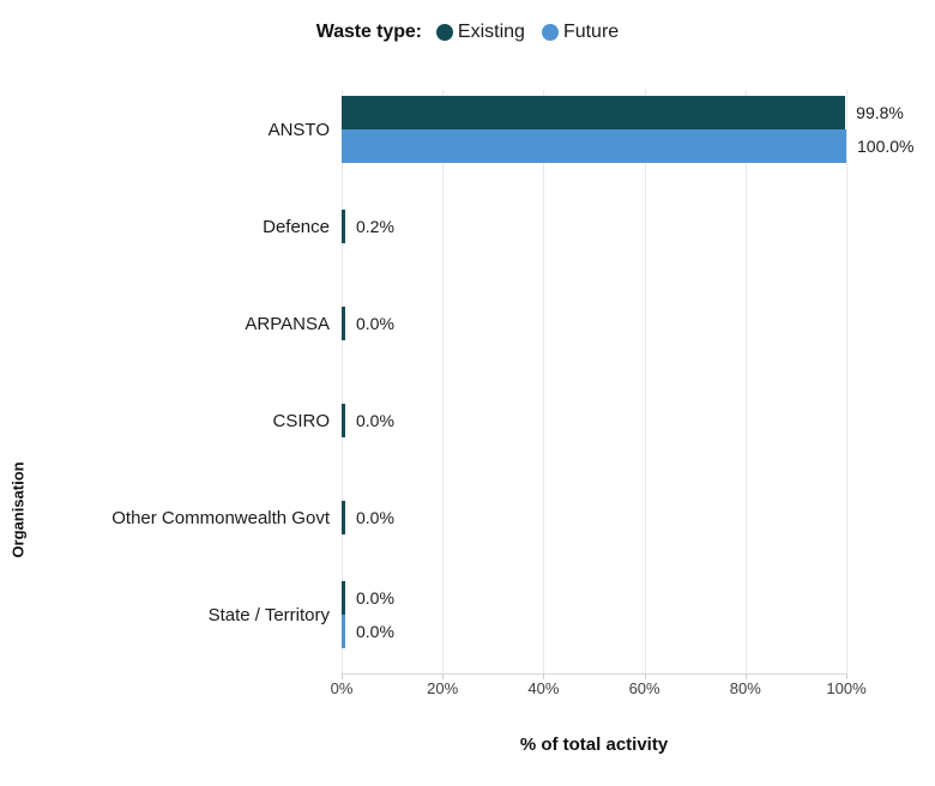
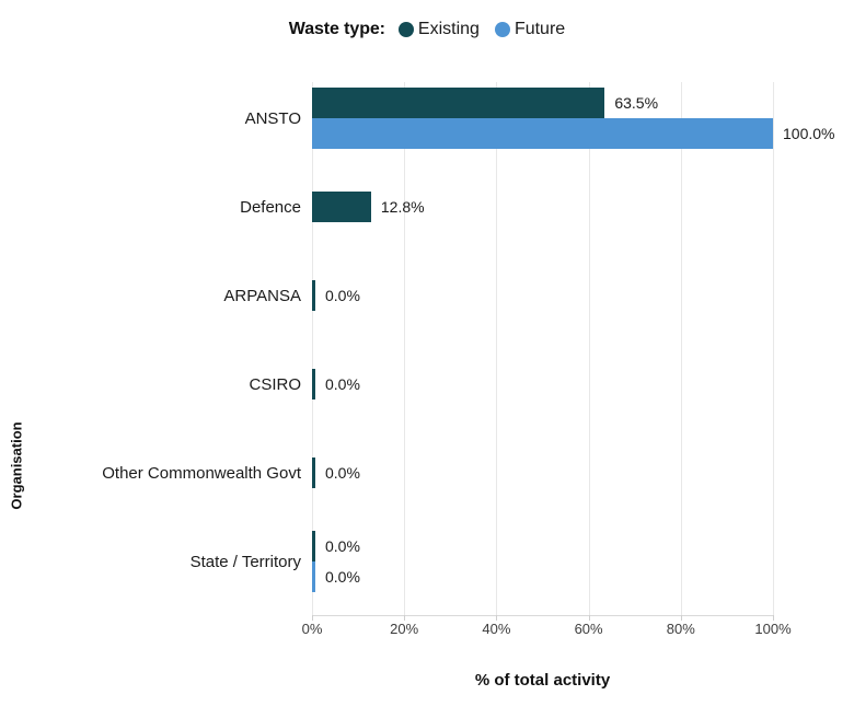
Existing/ANSTO: 99.8% -> 63.5%
Existing/Defence: 0.2% -> 12.8%
